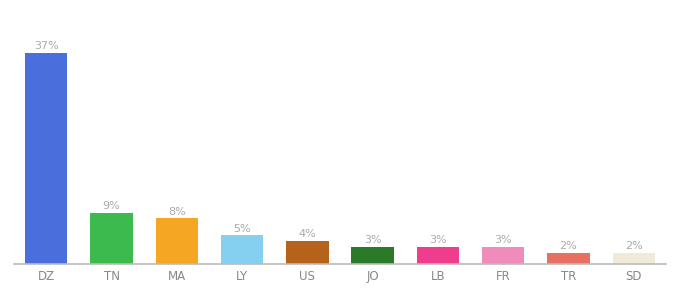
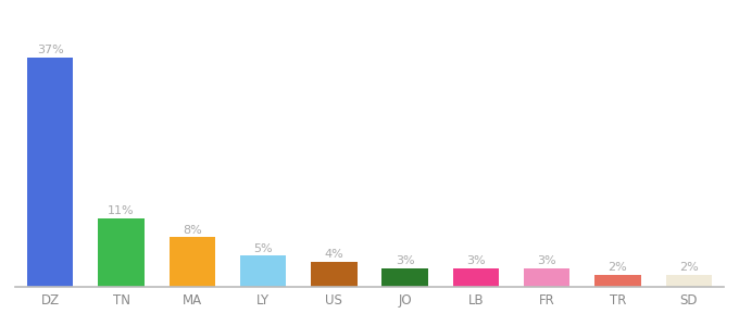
TN: 9% -> 11%
